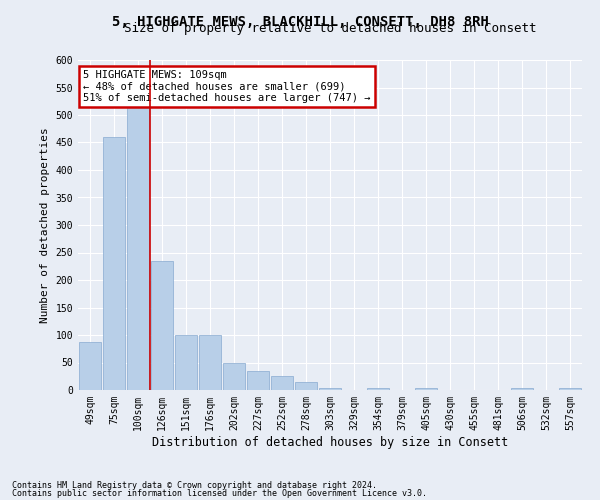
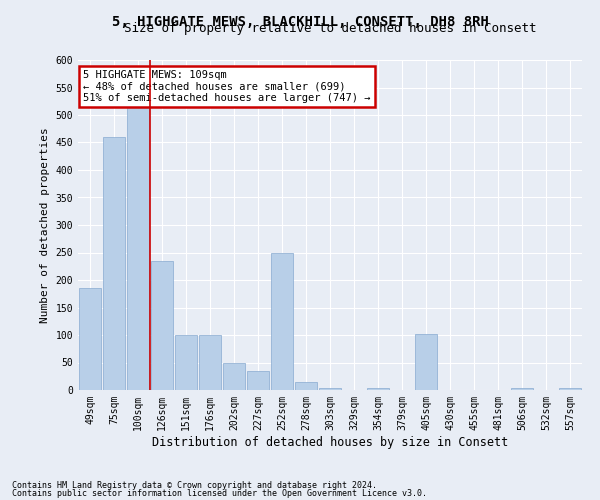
49sqm: 88 -> 186
252sqm: 25 -> 250
405sqm: 3 -> 102
